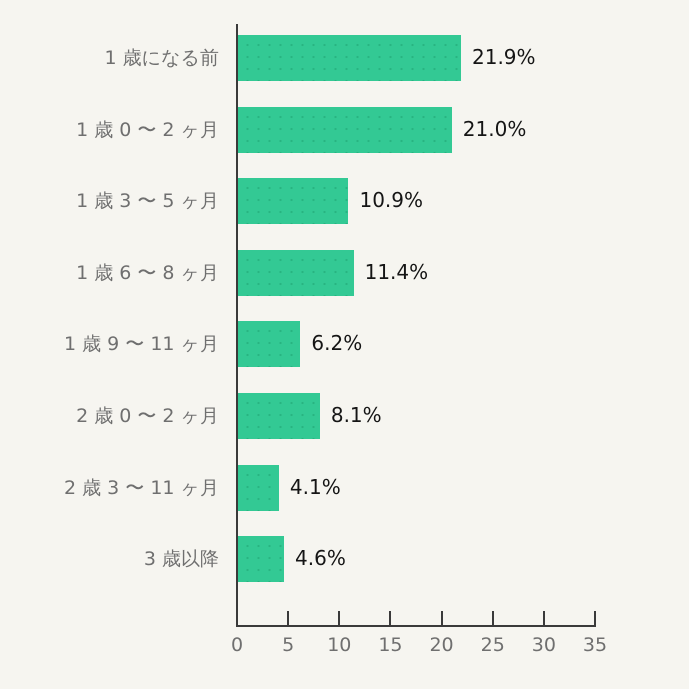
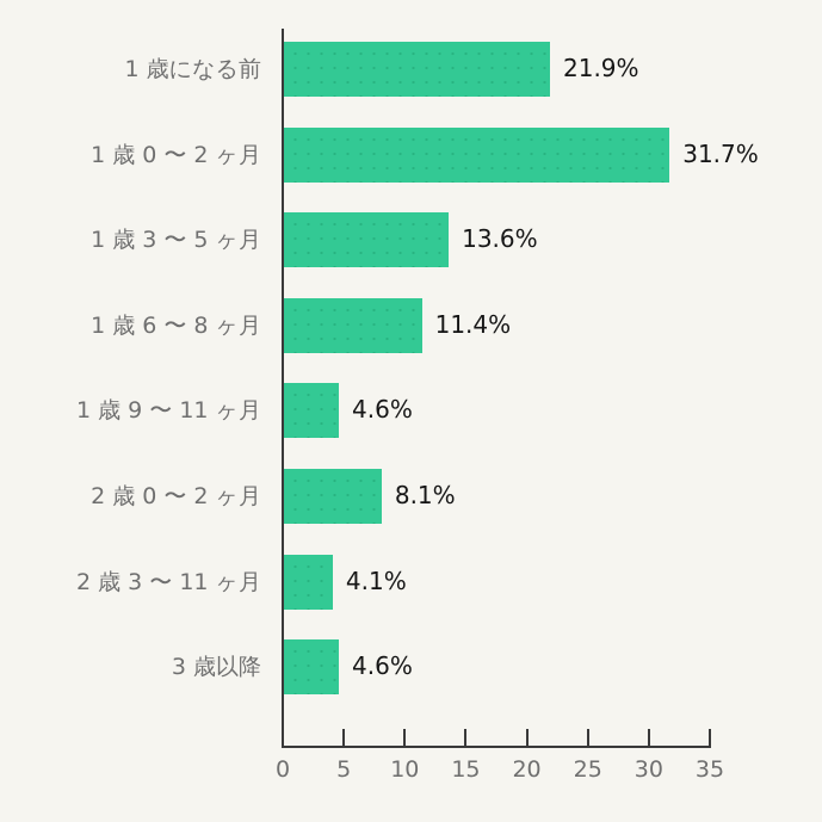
1 歳 0 〜 2 ヶ月: 21.0% -> 31.7%
1 歳 3 〜 5 ヶ月: 10.9% -> 13.6%
1 歳 9 〜 11 ヶ月: 6.2% -> 4.6%
